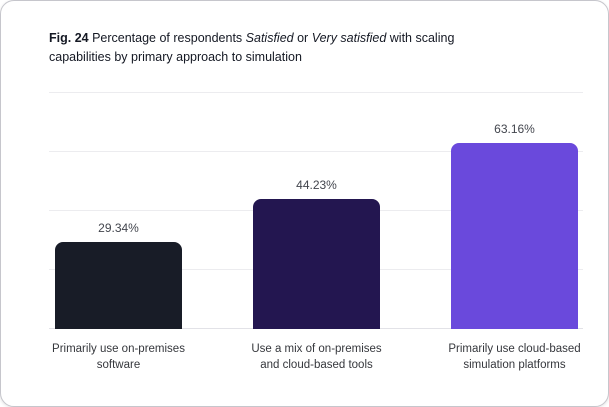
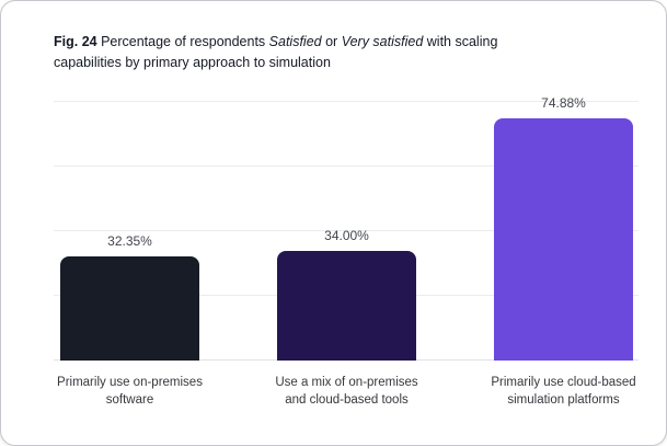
Primarily use on-premises software: 29.34% -> 32.35%
Use a mix of on-premises and cloud-based tools: 44.23% -> 34.00%
Primarily use cloud-based simulation platforms: 63.16% -> 74.88%
